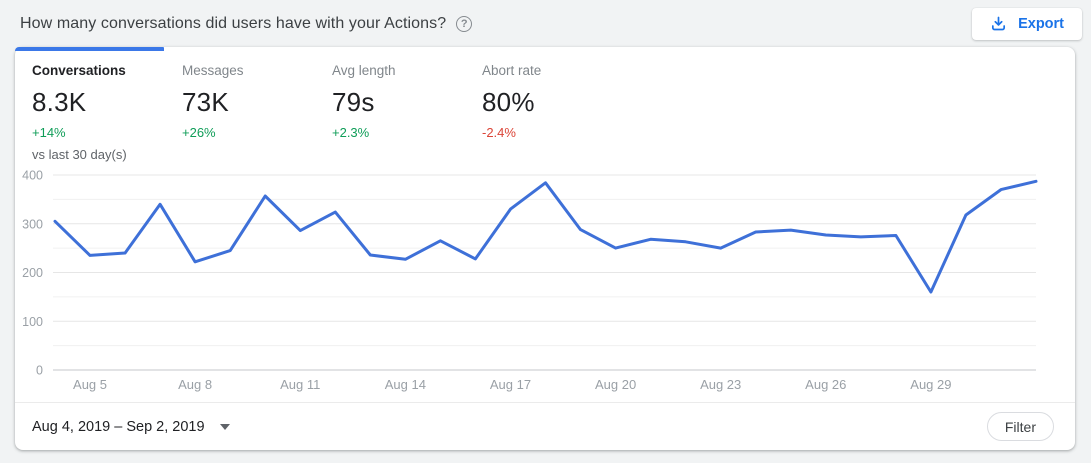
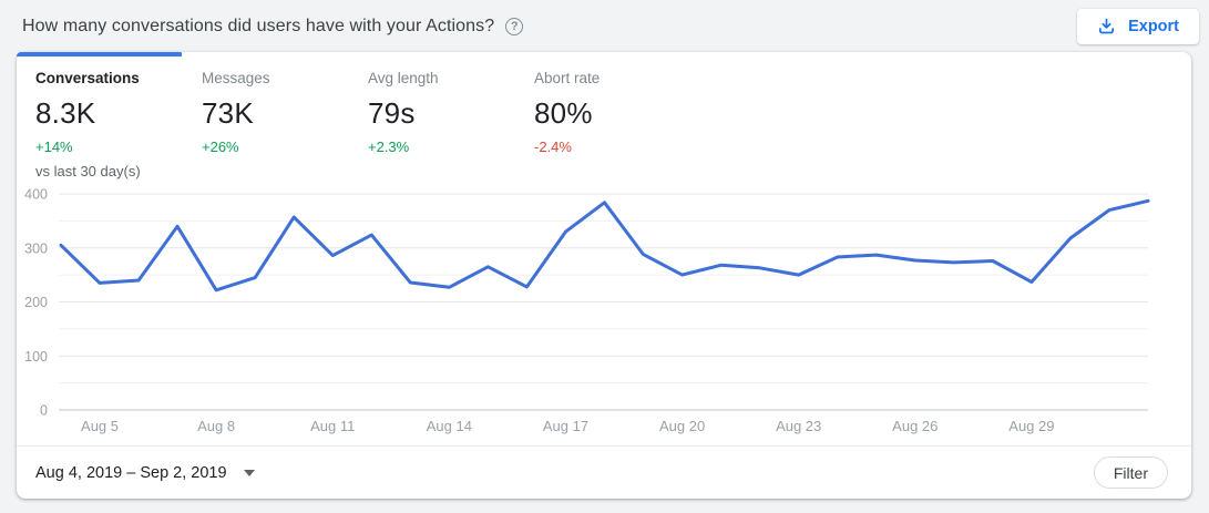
Aug 29: 160 -> 240
